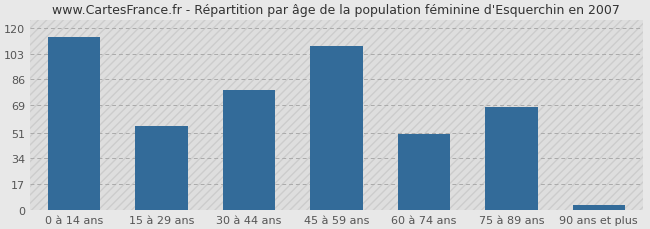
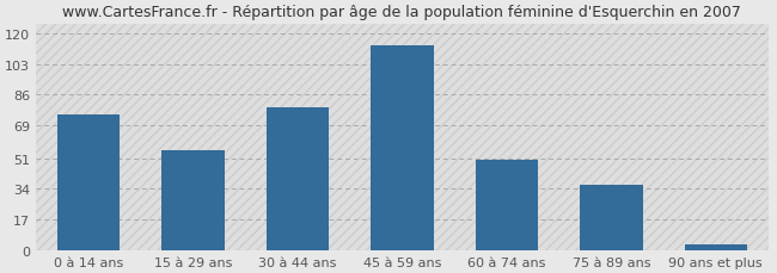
0 à 14 ans: 114 -> 75
45 à 59 ans: 108 -> 113
75 à 89 ans: 68 -> 36
